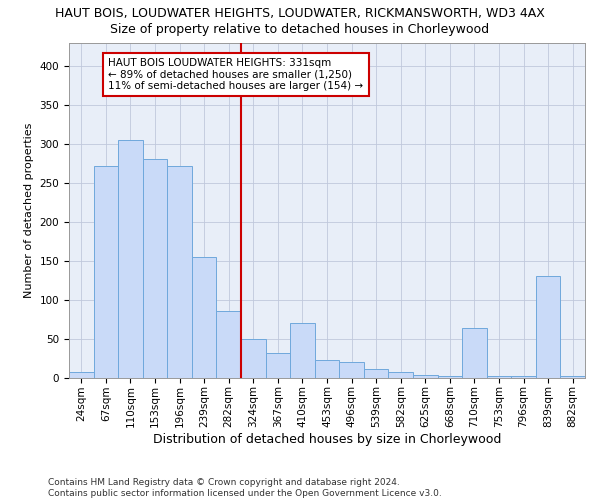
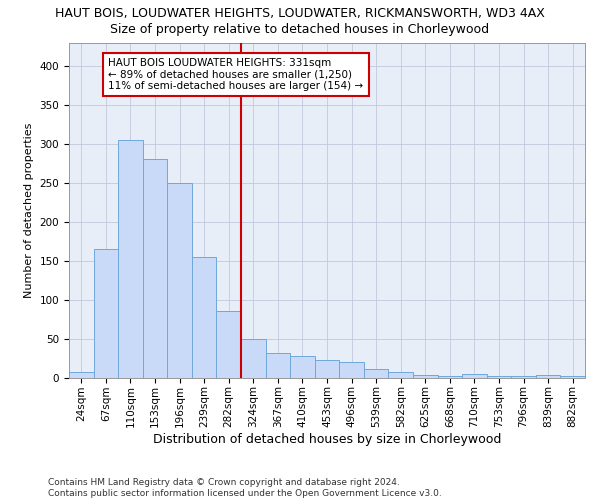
67sqm: 272 -> 165
196sqm: 272 -> 250
410sqm: 70 -> 28
710sqm: 64 -> 4
839sqm: 130 -> 3
